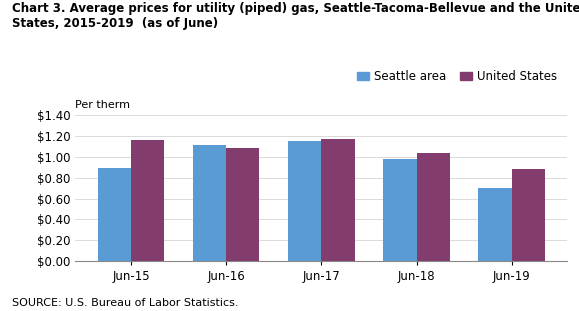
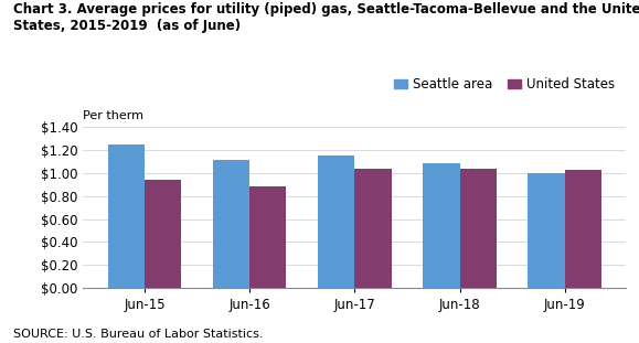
Seattle area/Jun-15: $0.89 -> $1.25
United States/Jun-15: $1.16 -> $0.94
United States/Jun-16: $1.08 -> $0.89
United States/Jun-17: $1.17 -> $1.04
Seattle area/Jun-18: $0.98 -> $1.08
Seattle area/Jun-19: $0.70 -> $1.00
United States/Jun-19: $0.88 -> $1.03
